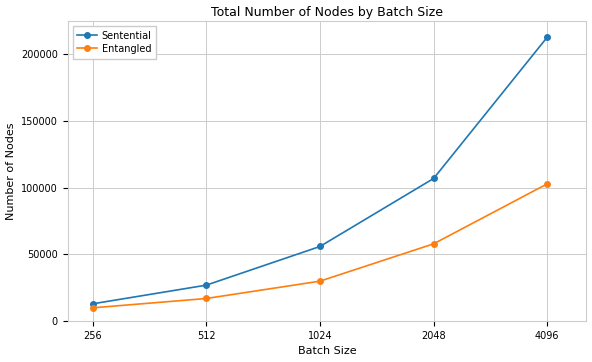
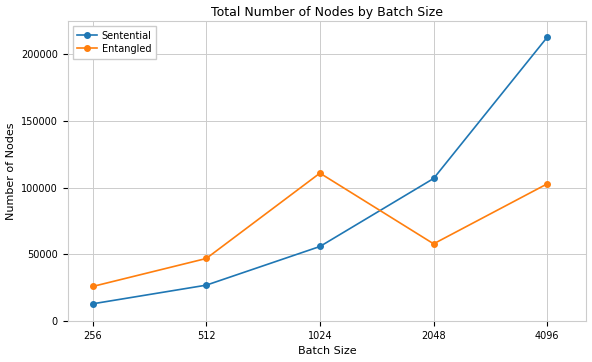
Entangled/256: 10000 -> 26000
Entangled/512: 17000 -> 47000
Entangled/1024: 30000 -> 111000
